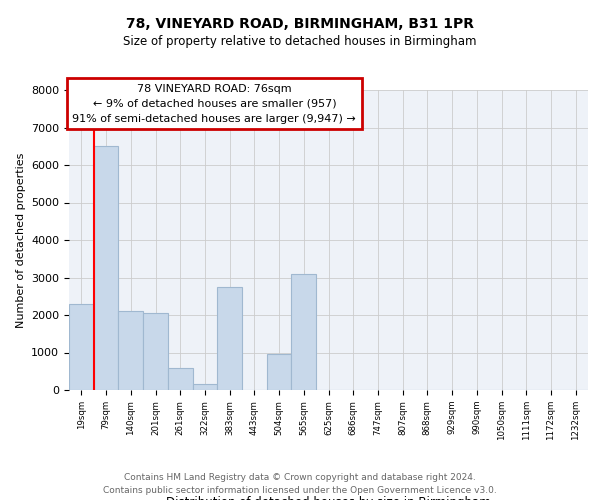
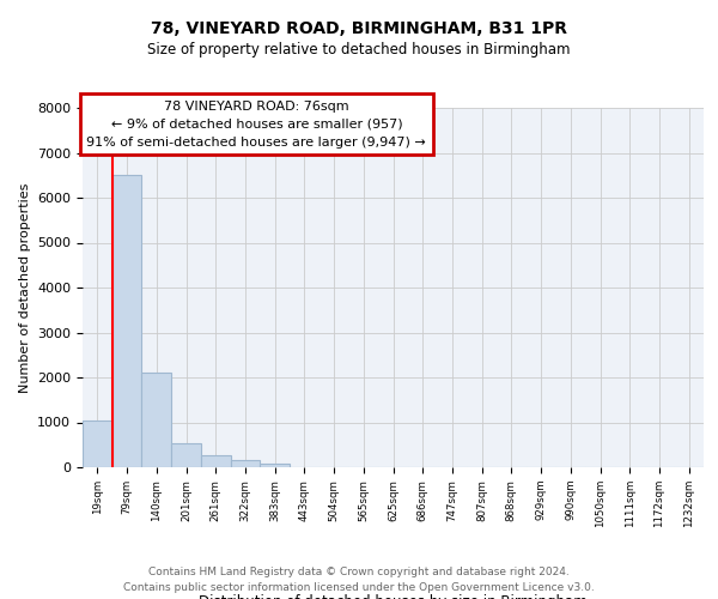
19sqm: 2300 -> 1050
201sqm: 2050 -> 530
261sqm: 600 -> 270
383sqm: 2750 -> 80
504sqm: 950 -> 0
565sqm: 3100 -> 0
